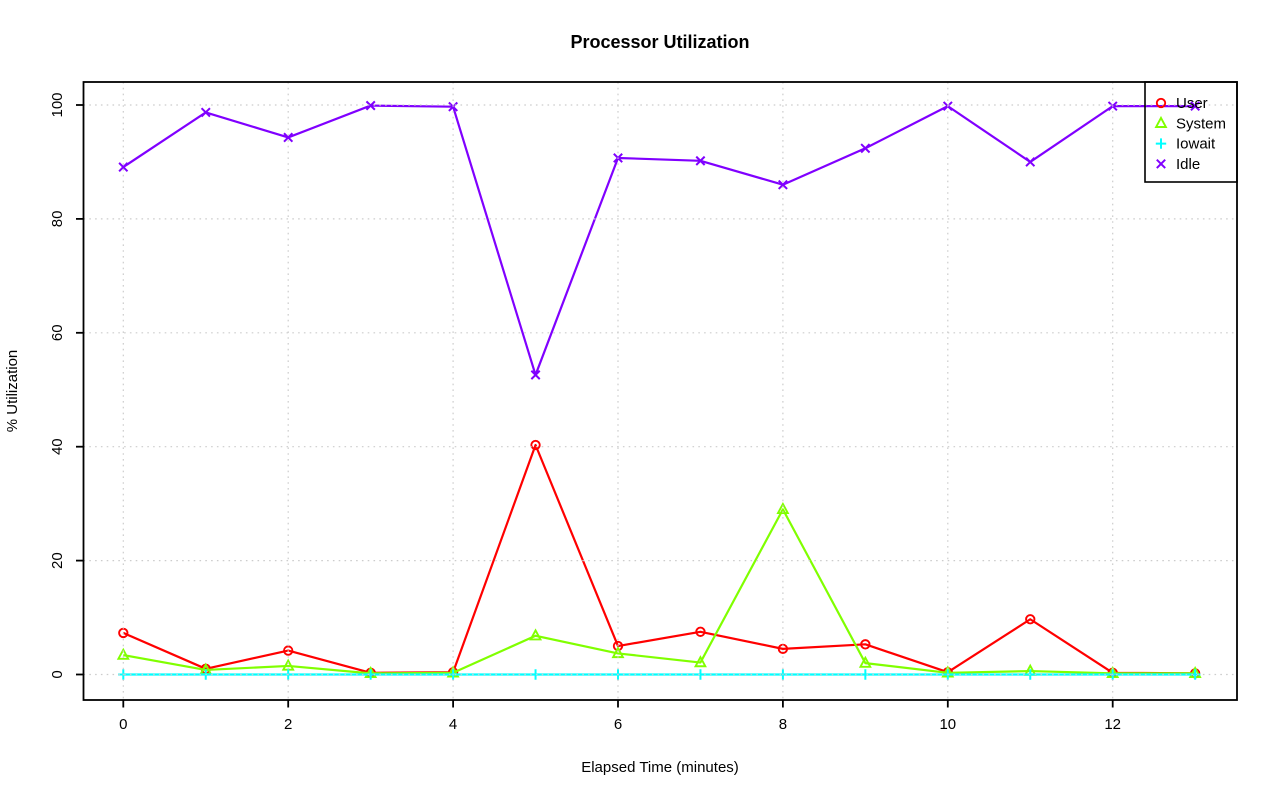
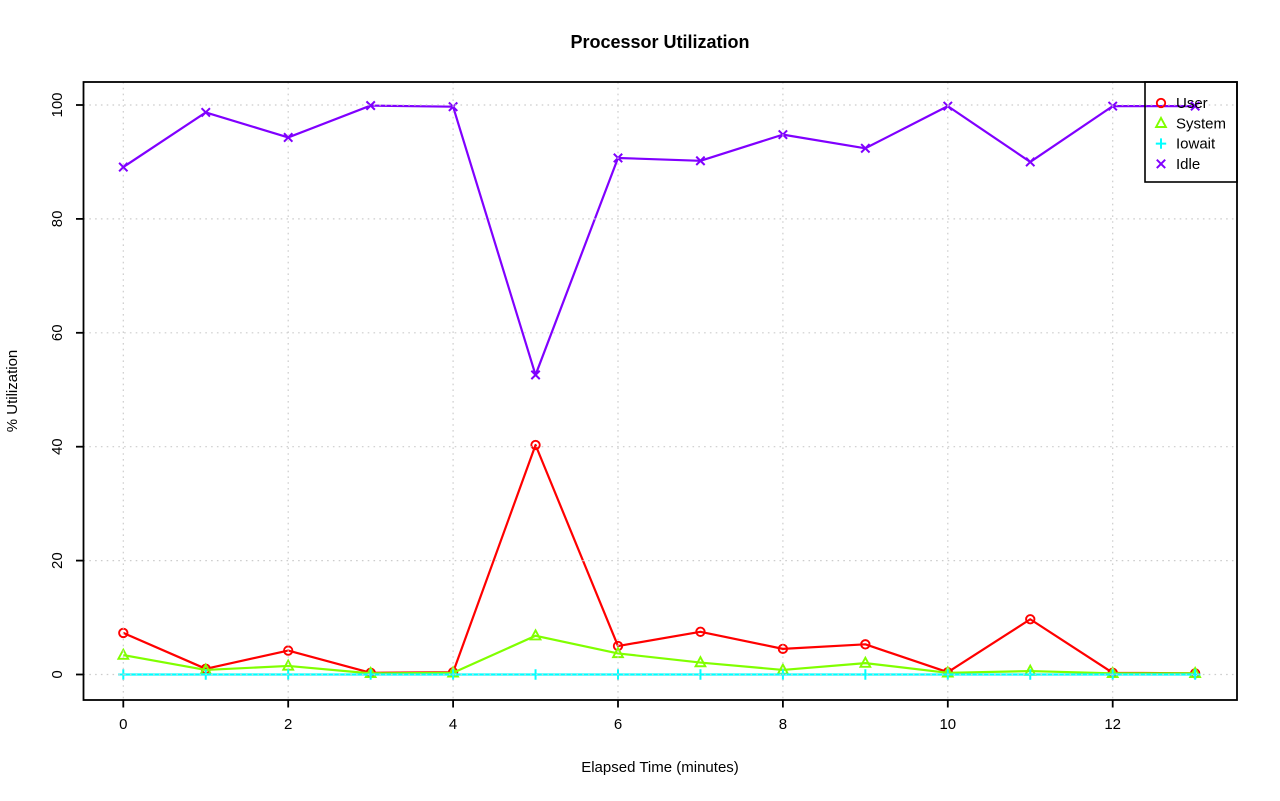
System/8: 29 -> 1
Idle/8: 86 -> 95
